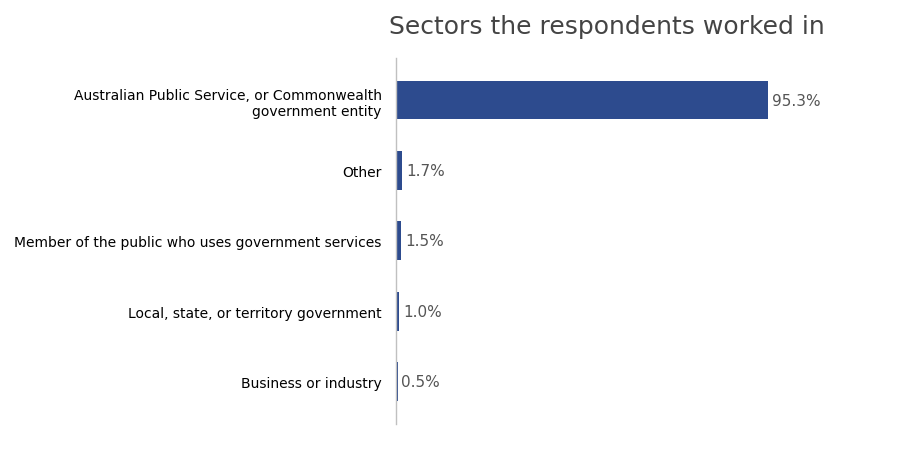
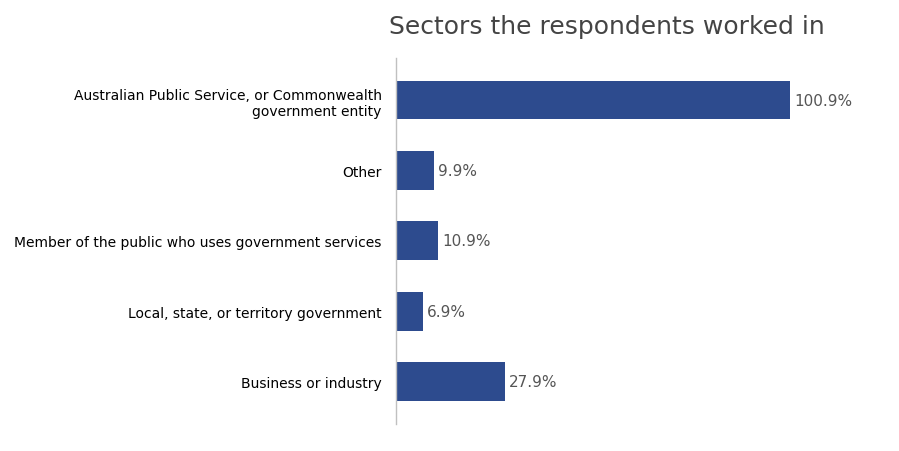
Australian Public Service, or Commonwealth government entity: 95.3% -> 100.9%
Other: 1.7% -> 9.9%
Member of the public who uses government services: 1.5% -> 10.9%
Local, state, or territory government: 1.0% -> 6.9%
Business or industry: 0.5% -> 27.9%
